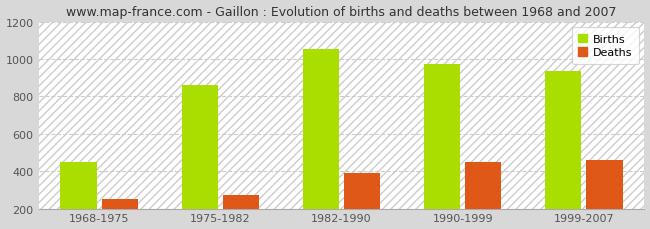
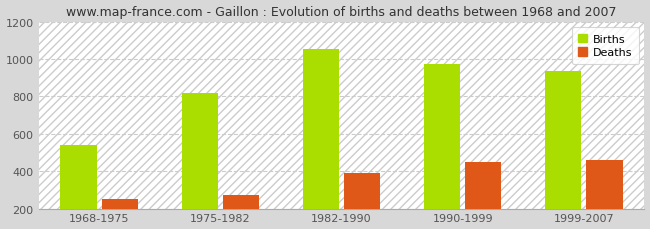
Births/1968-1975: 450 -> 540
Births/1975-1982: 860 -> 820
